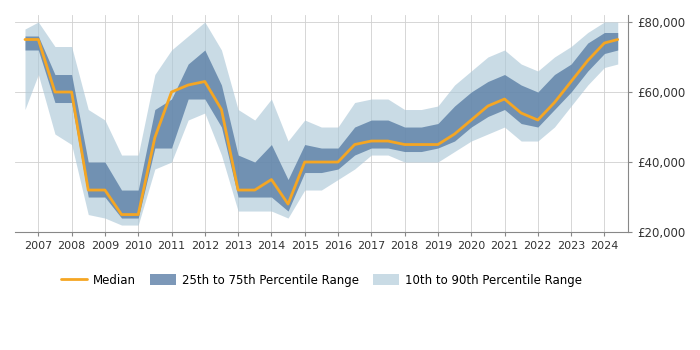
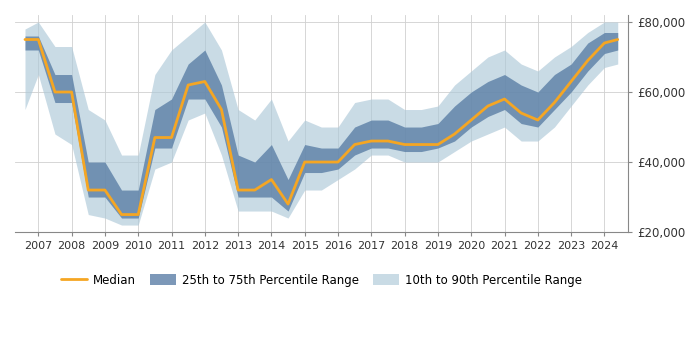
Median/2011: £60,000 -> £47,000
